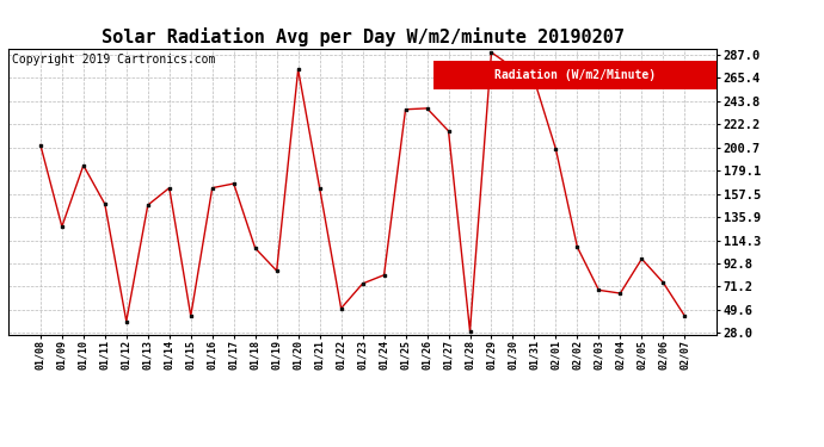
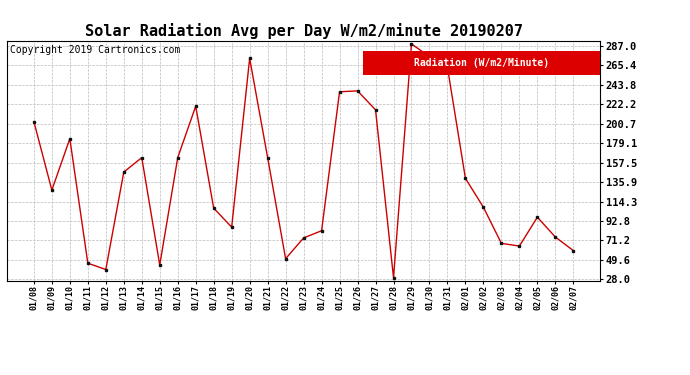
01/11: 148 -> 46
01/17: 167 -> 220
02/01: 199 -> 140
02/07: 44 -> 60
